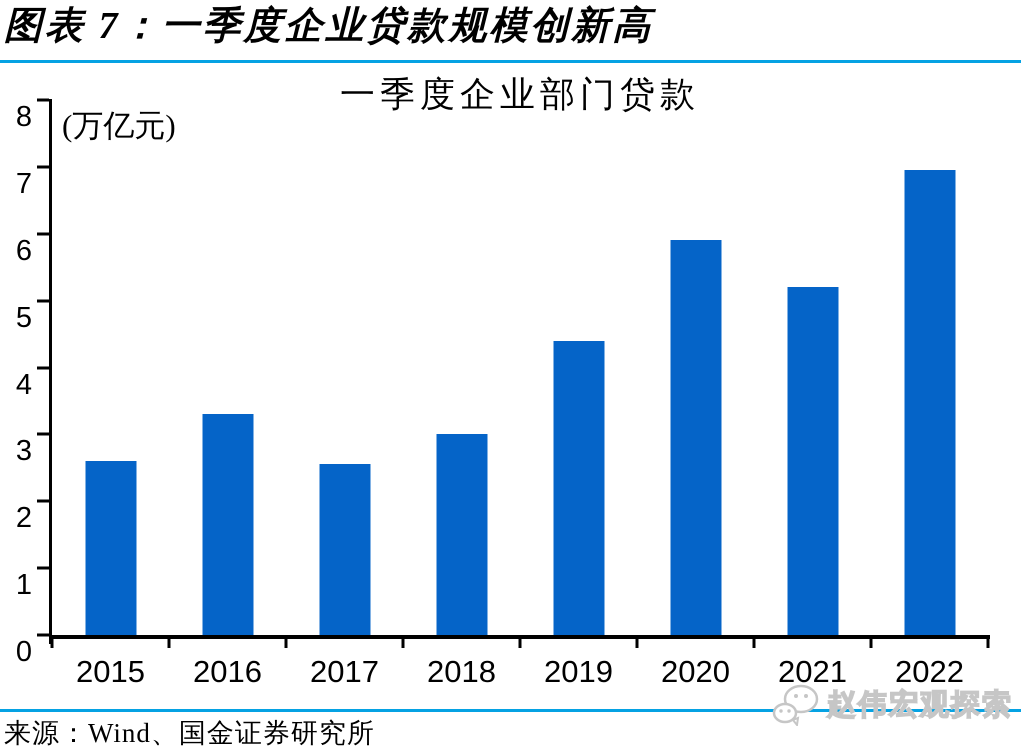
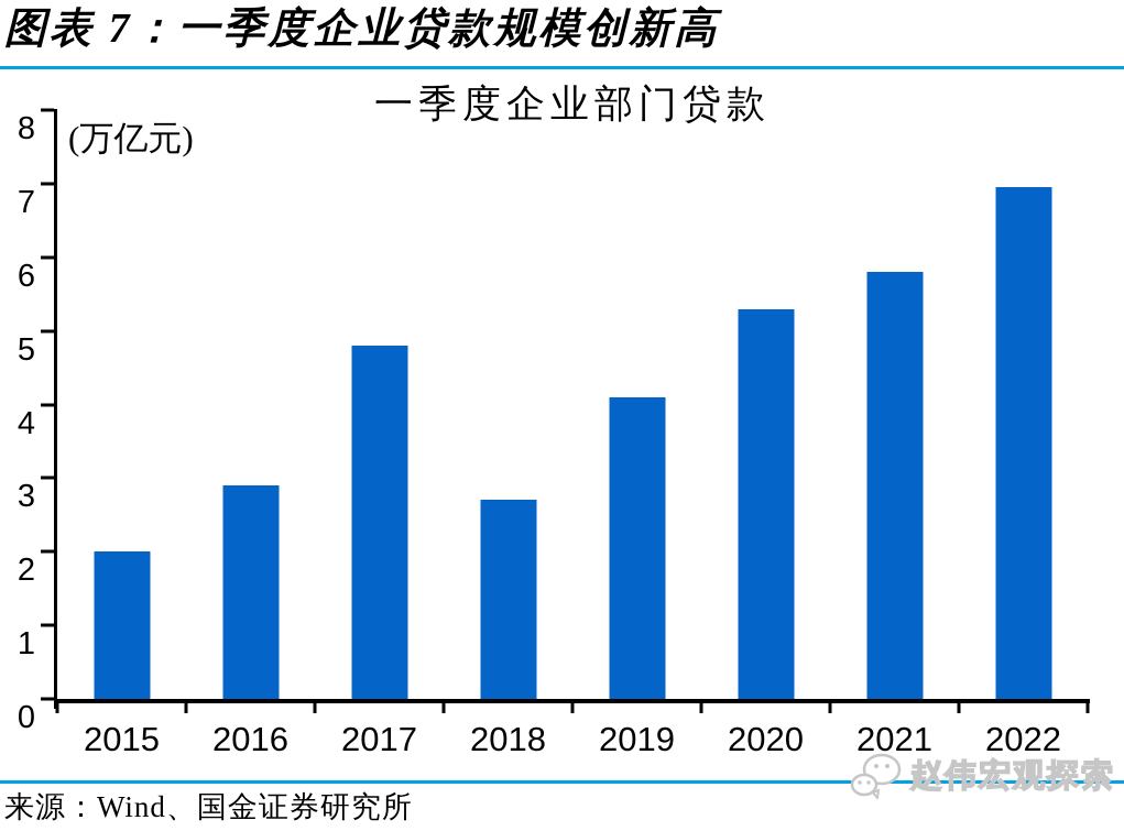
2015: 2.6 -> 2.0
2016: 3.3 -> 2.9
2017: 2.5 -> 4.8
2018: 3.0 -> 2.7
2019: 4.4 -> 4.1
2020: 5.9 -> 5.3
2021: 5.2 -> 5.8
